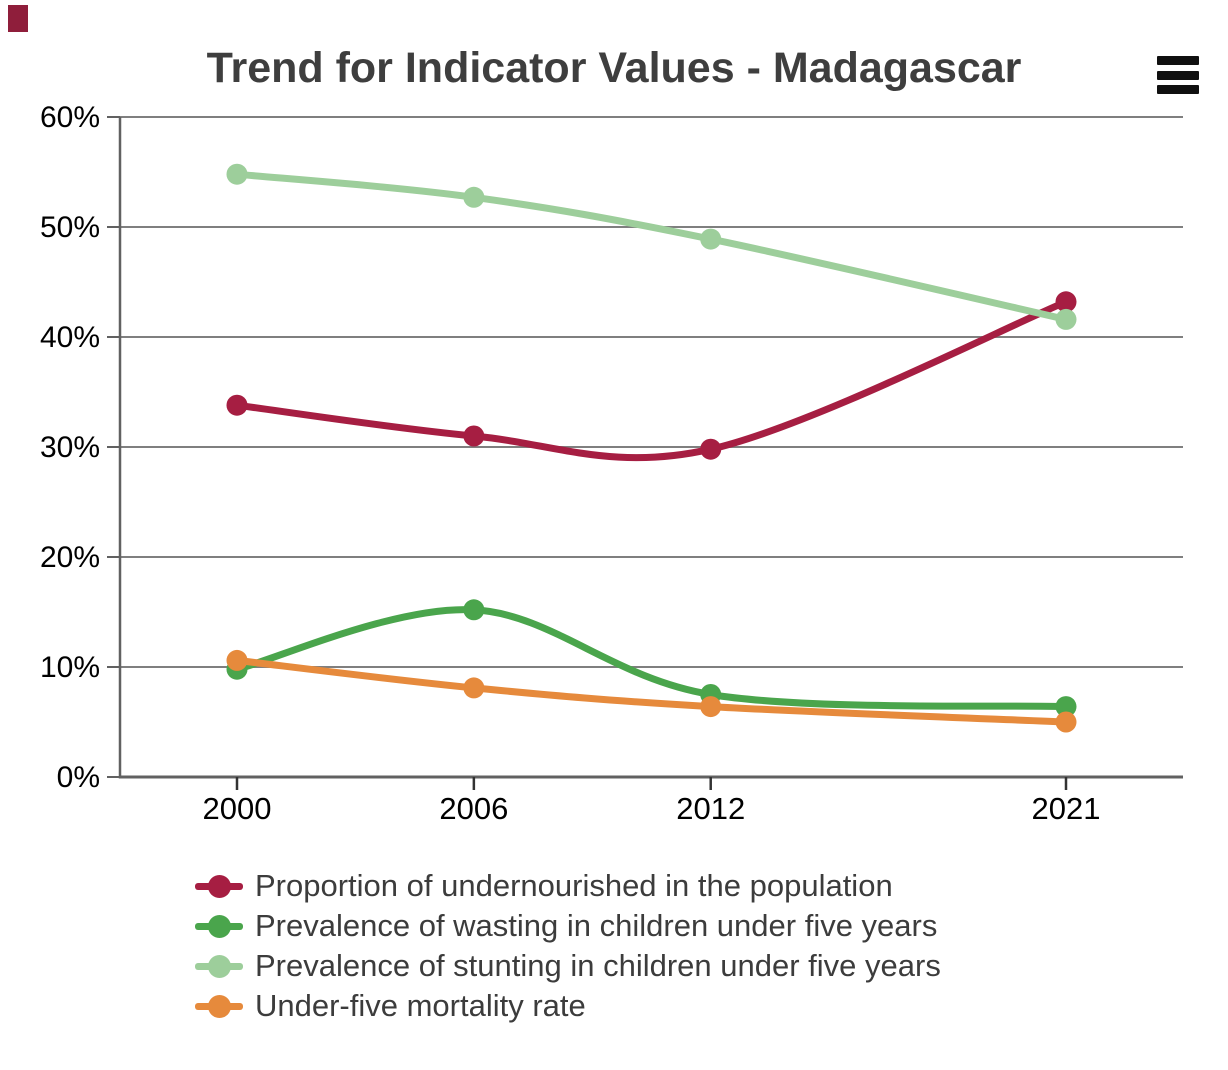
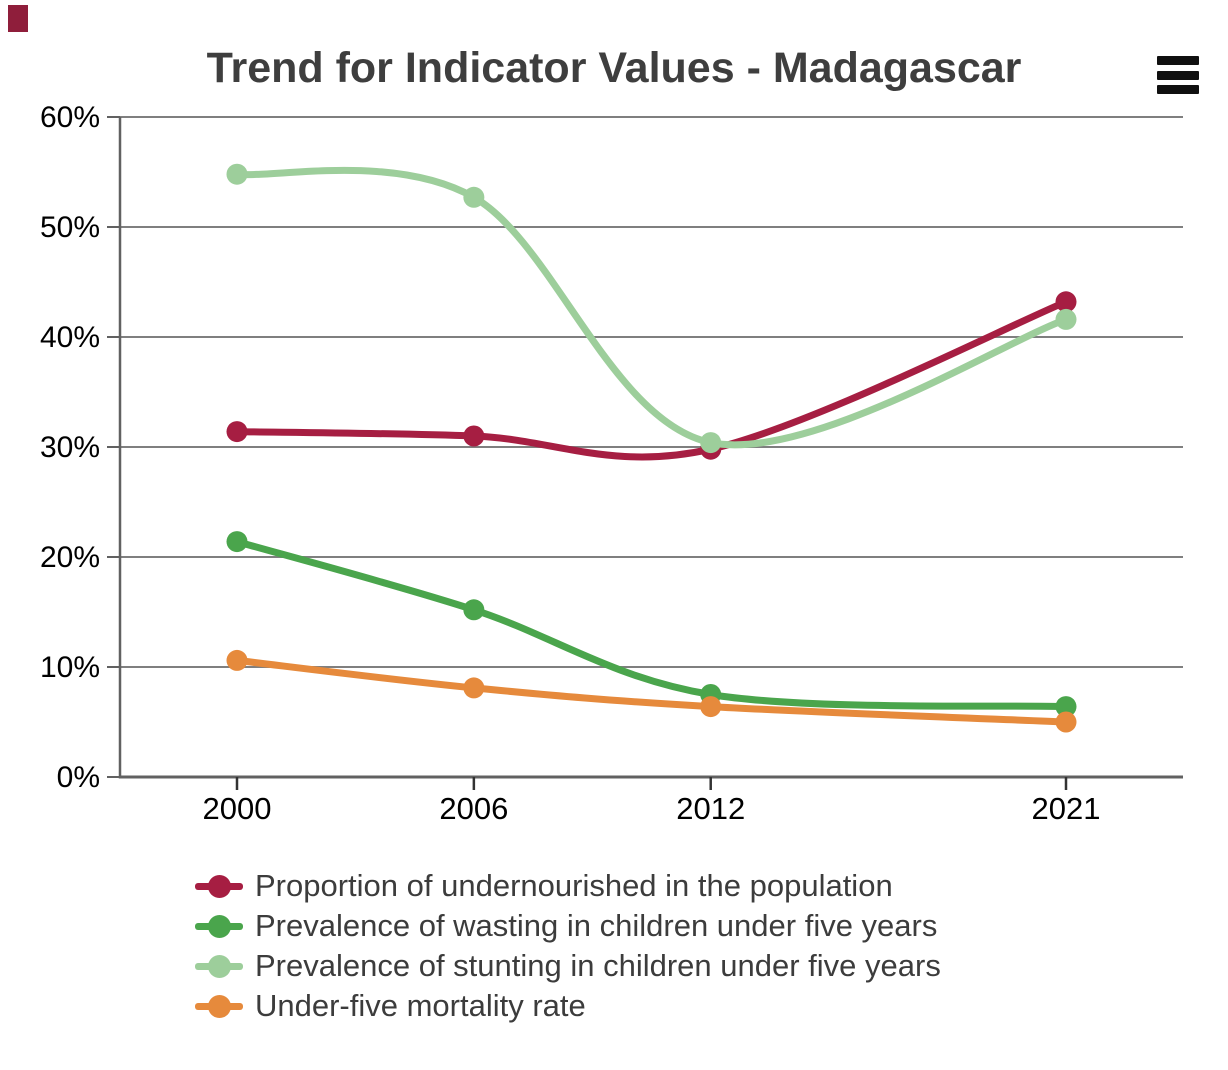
Proportion of undernourished in the population/2000: 33.8% -> 31.4%
Prevalence of wasting in children under five years/2000: 9.8% -> 21.4%
Prevalence of stunting in children under five years/2012: 48.9% -> 30.4%
